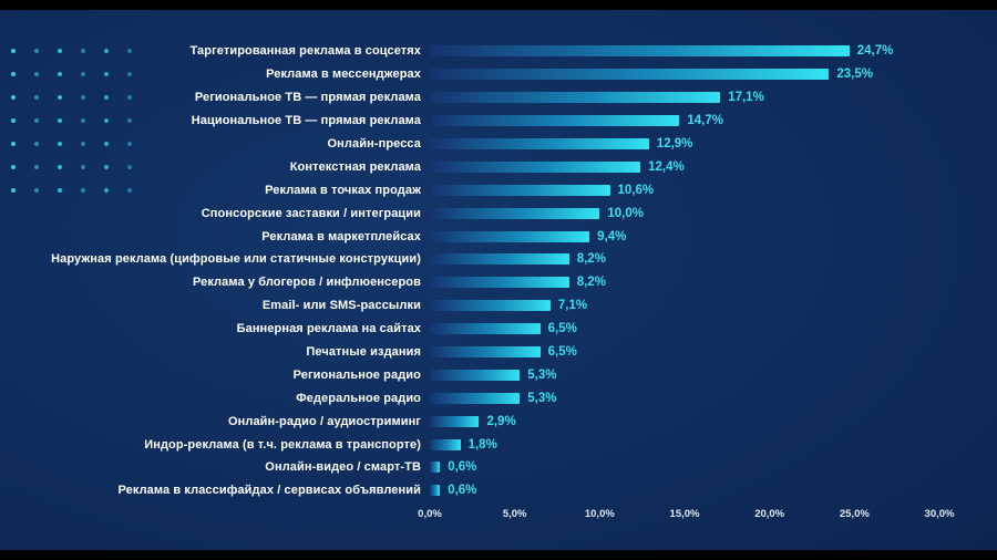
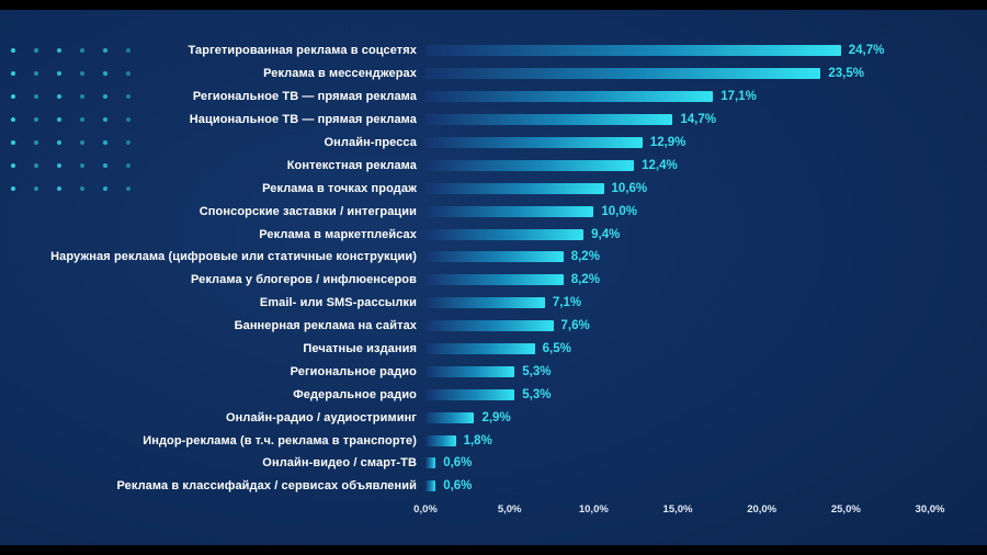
Баннерная реклама на сайтах: 6,5% -> 7,6%
